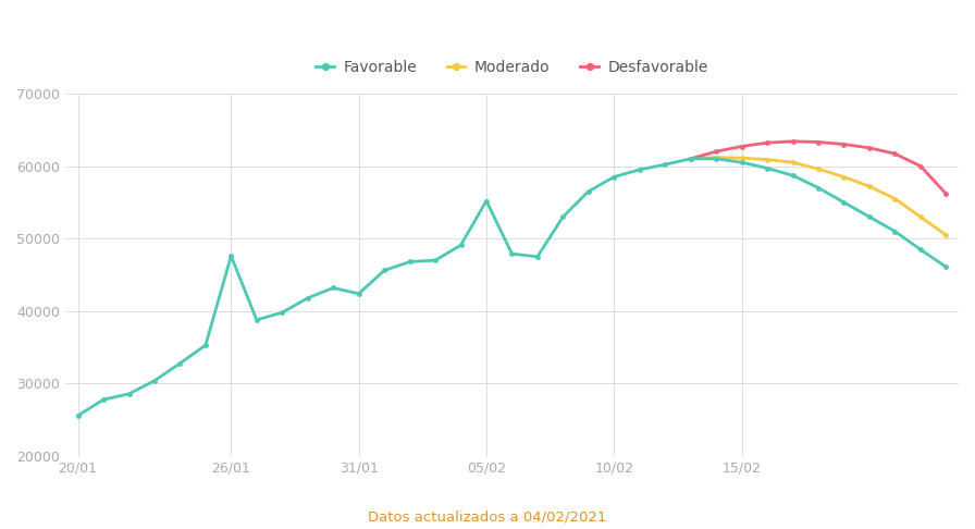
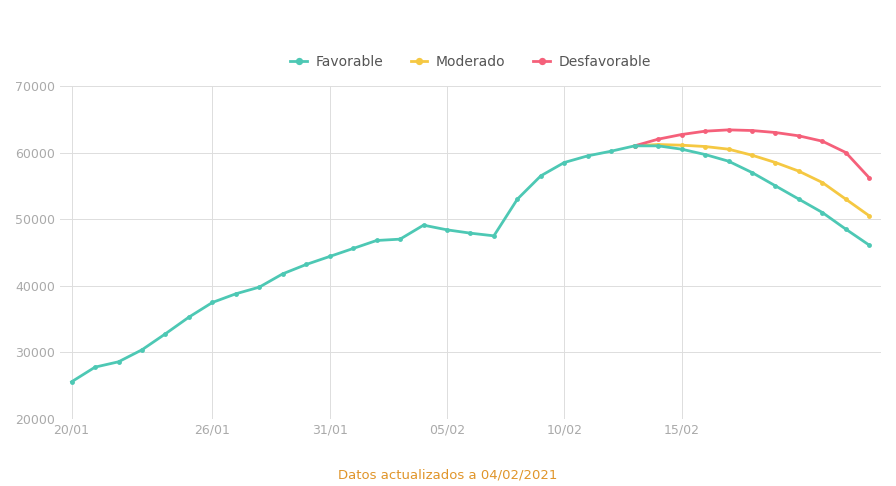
Favorable/26/01: 47600 -> 37500
Favorable/31/01: 42400 -> 44400
Favorable/05/02: 55200 -> 48400
